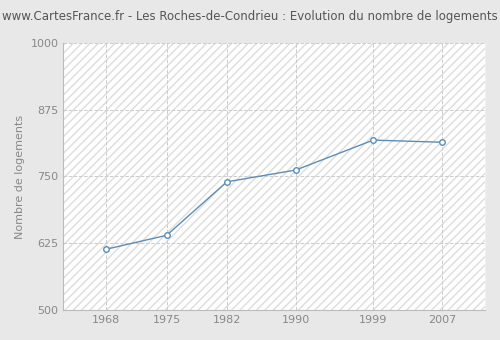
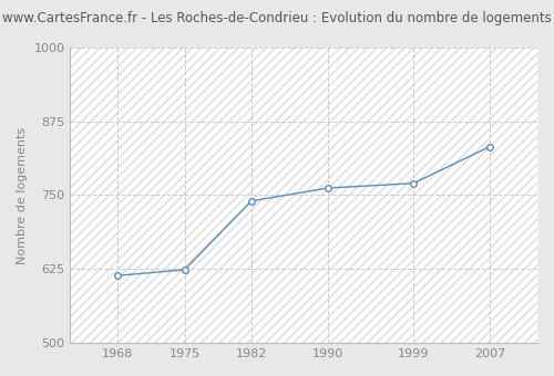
1975: 640 -> 624
1999: 818 -> 770
2007: 814 -> 832
